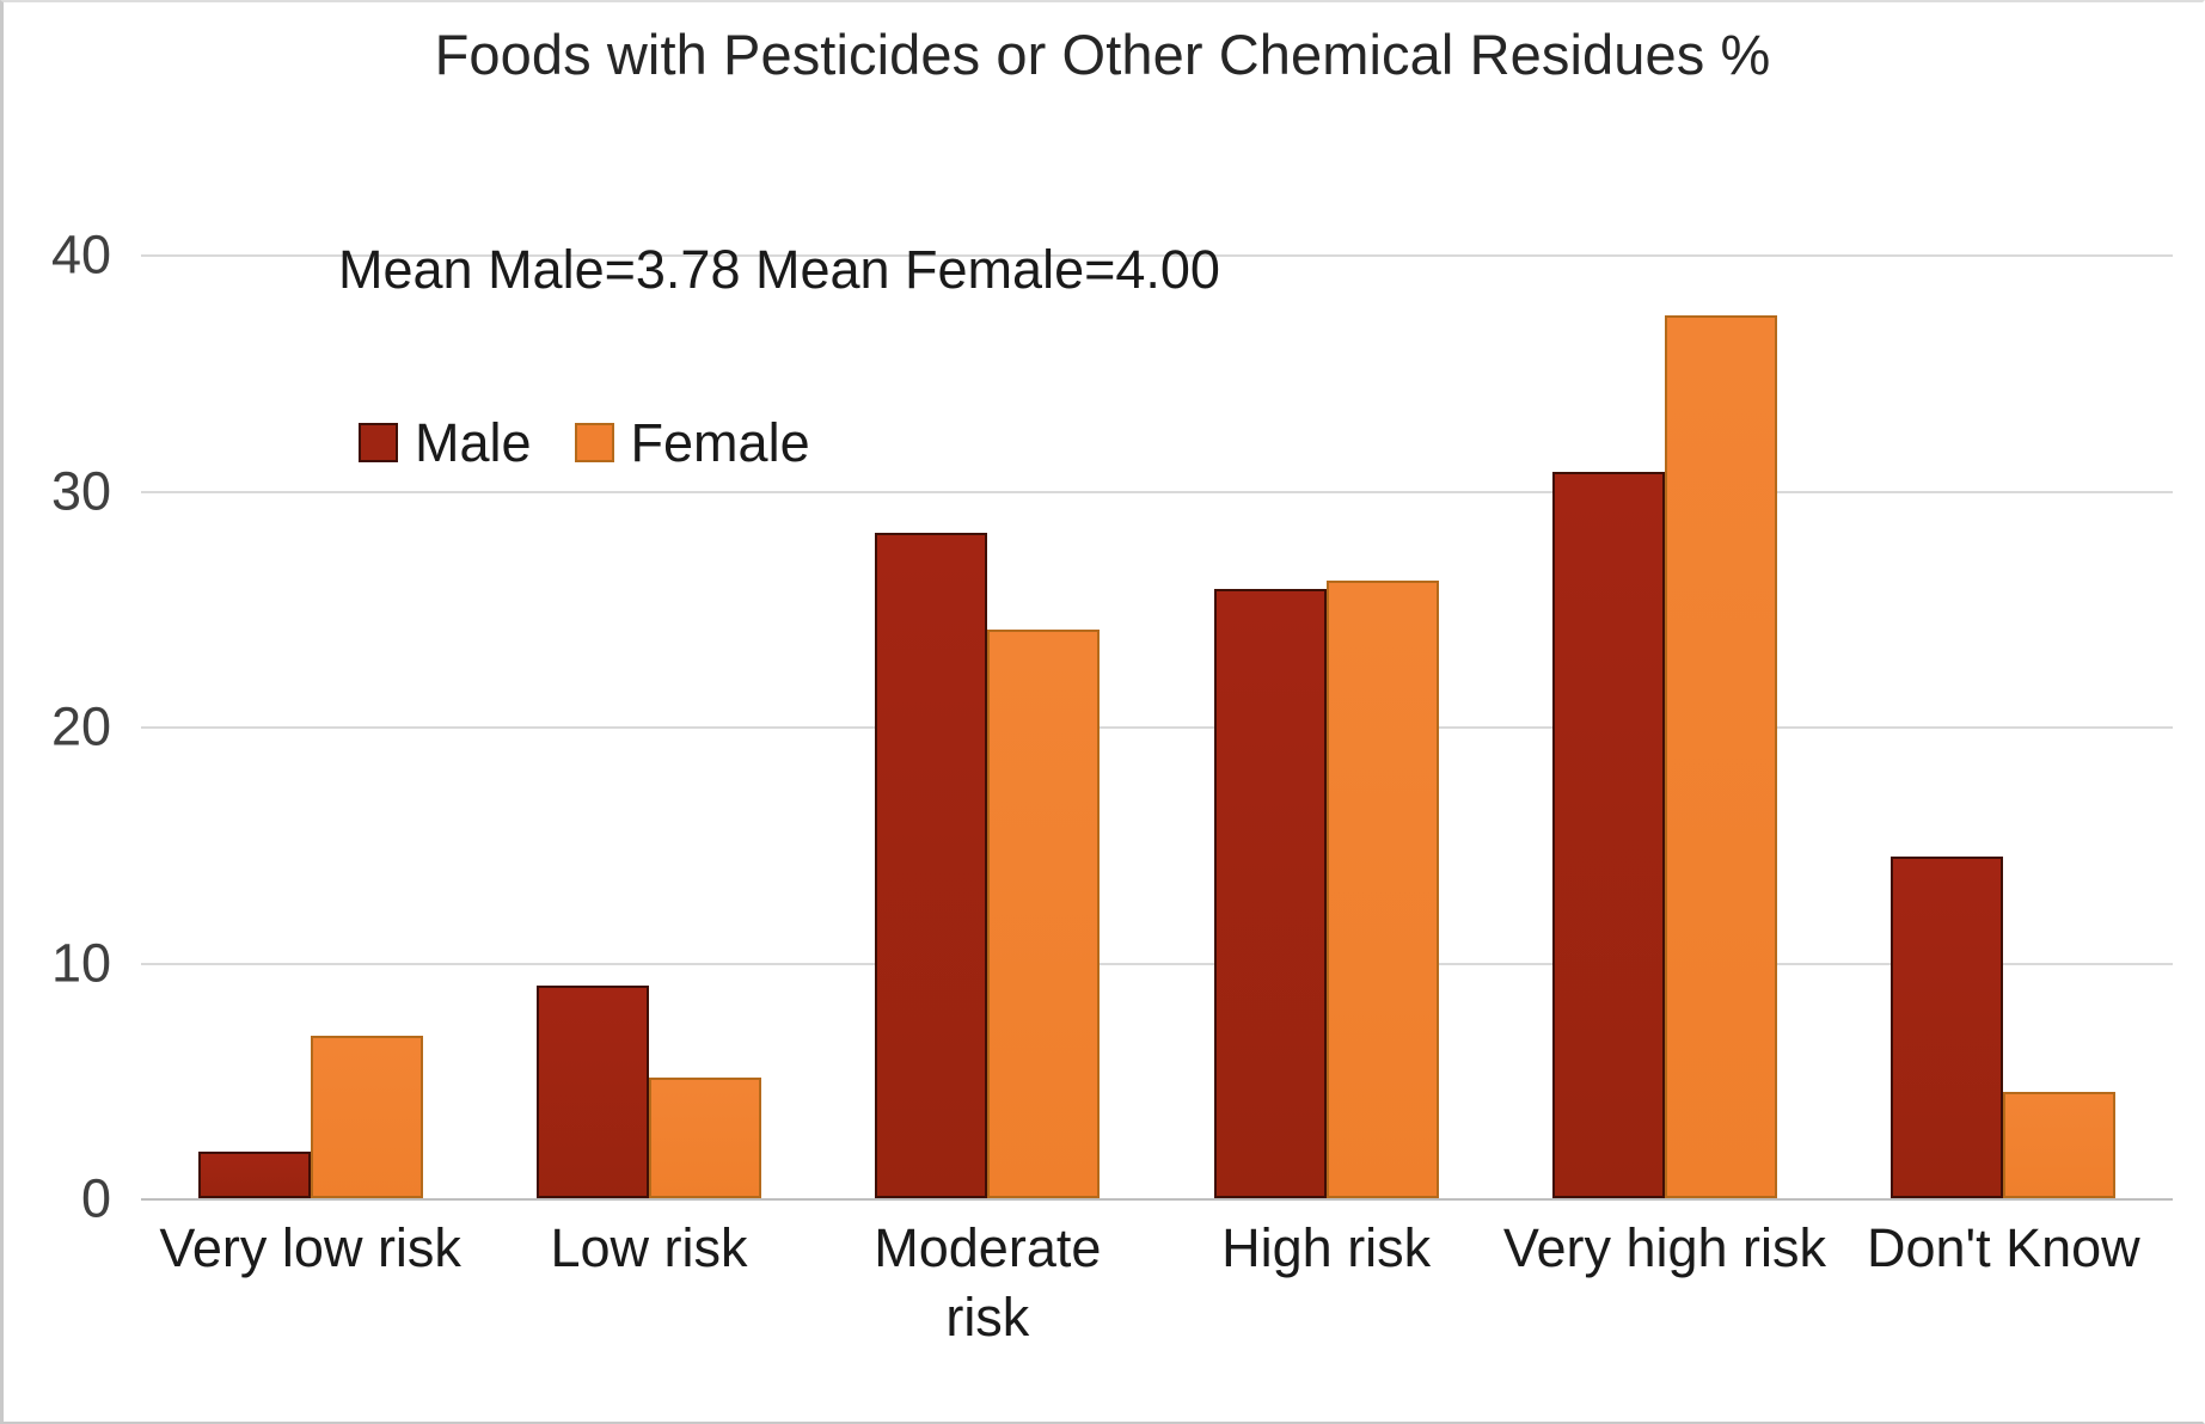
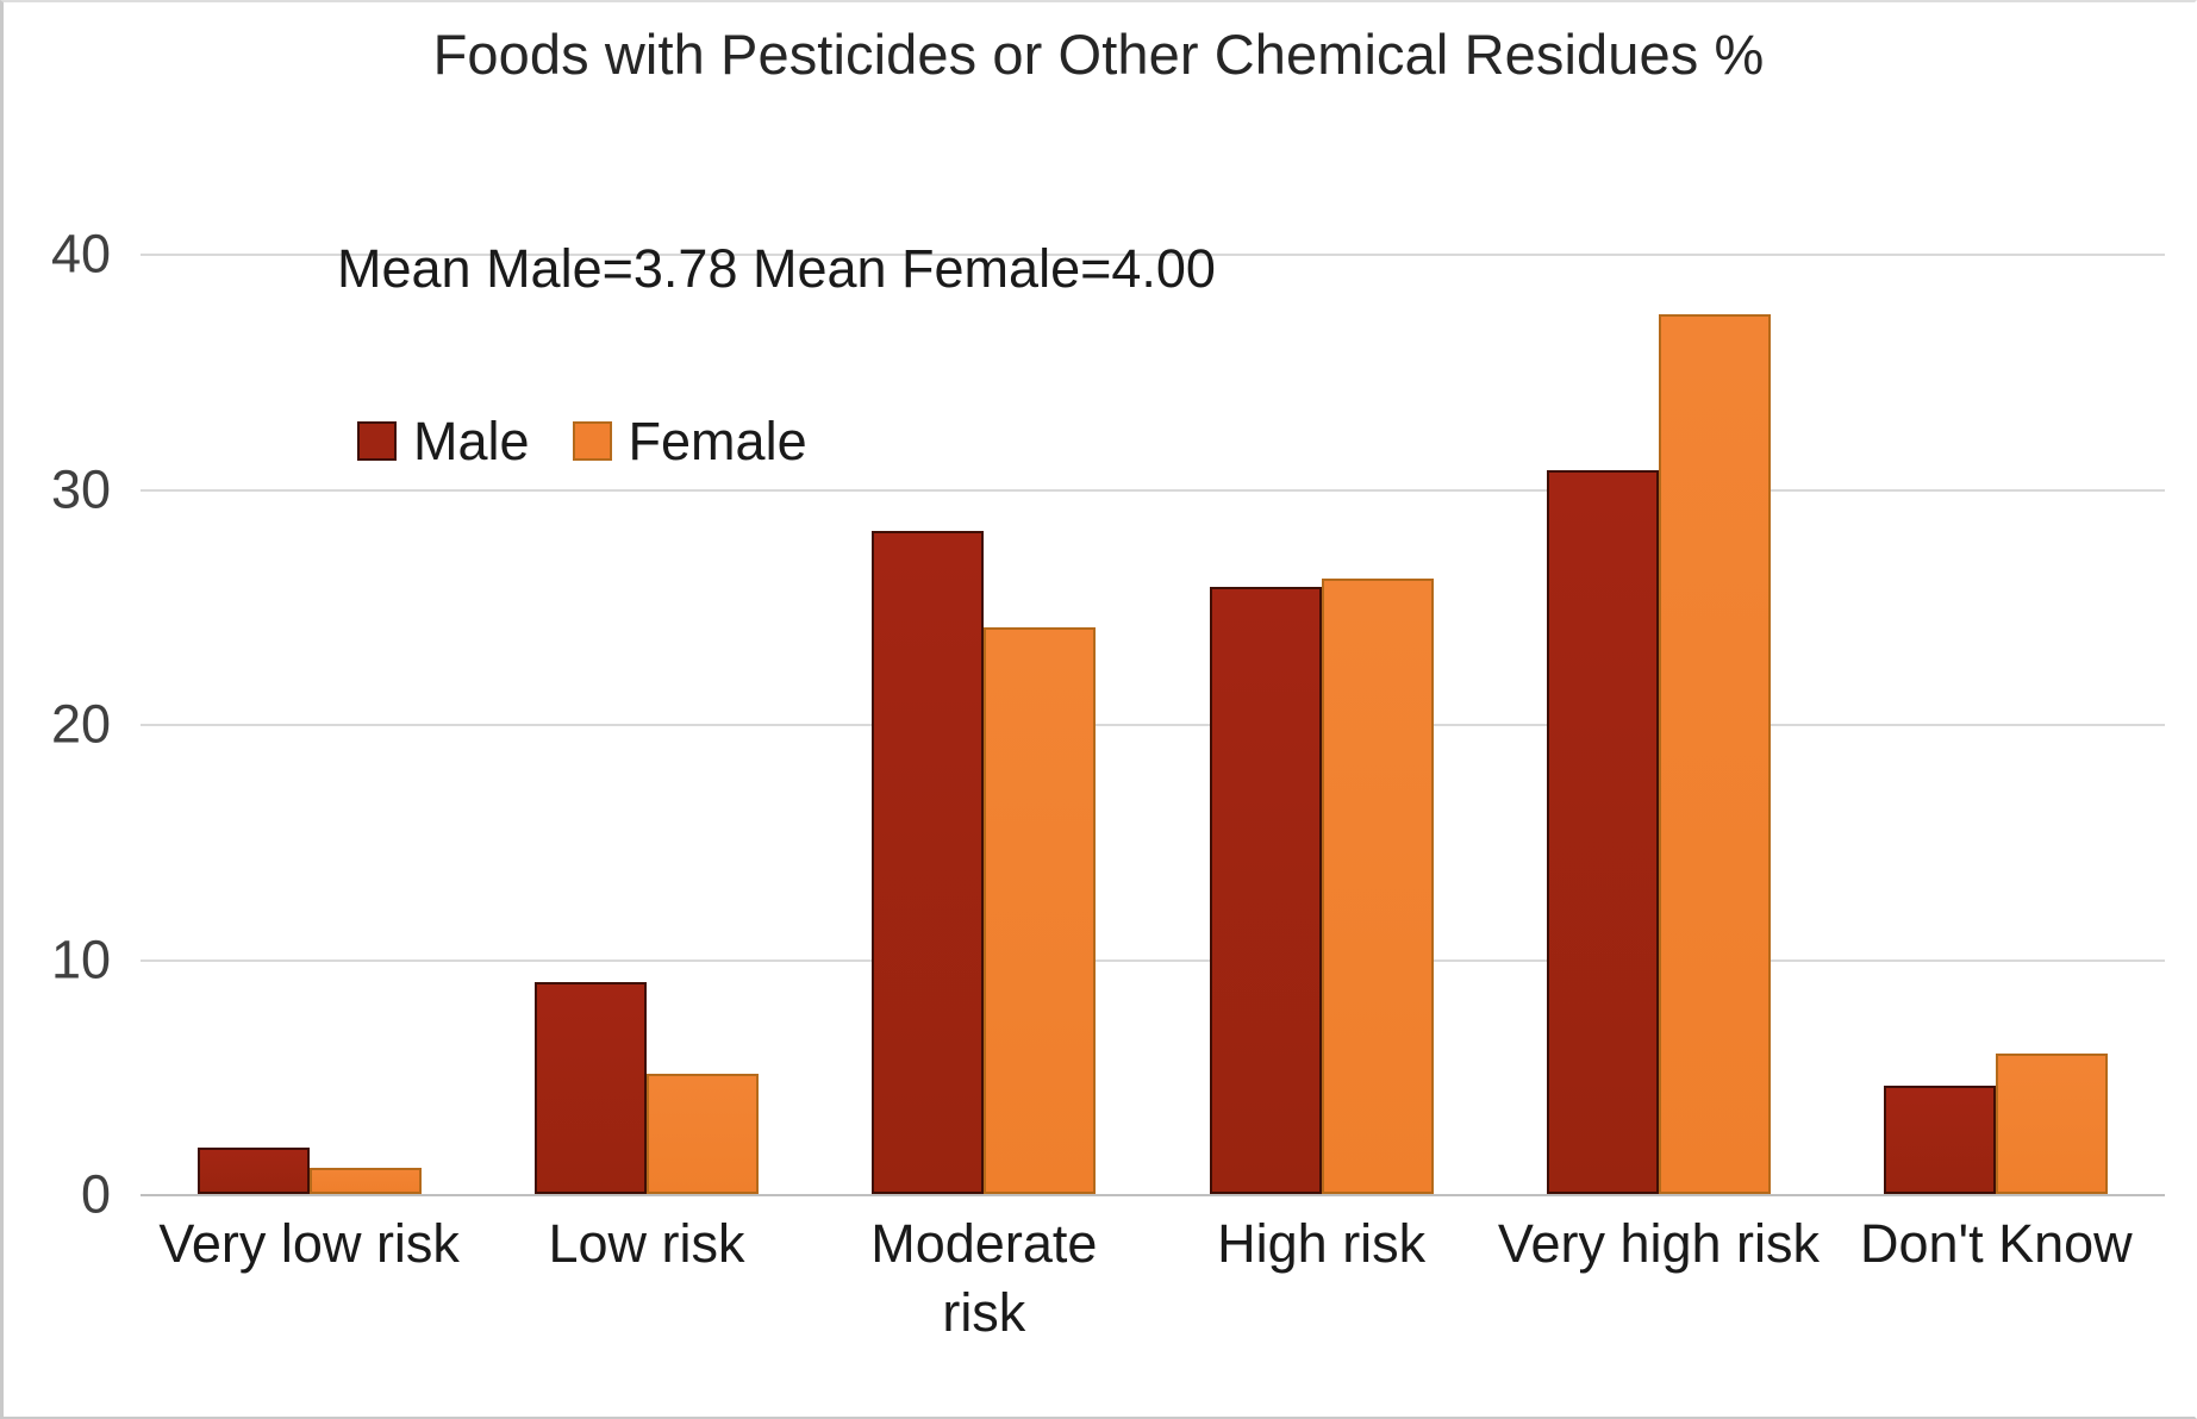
Female/Very low risk: 6.9 -> 1.1
Male/Don't Know: 14.5 -> 4.6
Female/Don't Know: 4.5 -> 6.0
